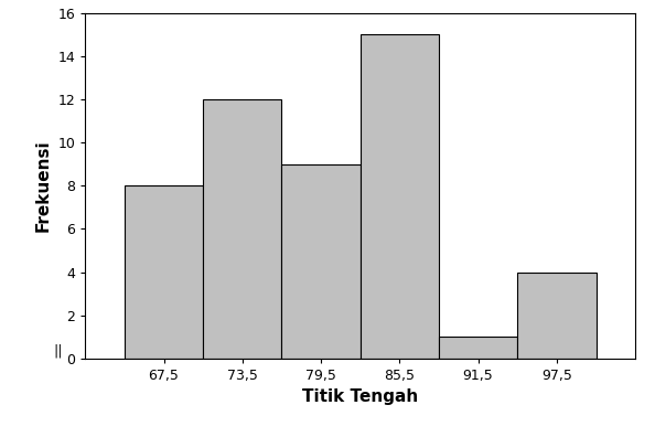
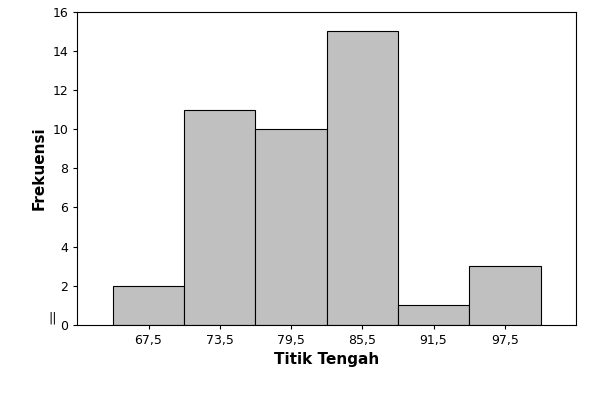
67,5: 8 -> 2
73,5: 12 -> 11
79,5: 9 -> 10
97,5: 4 -> 3
